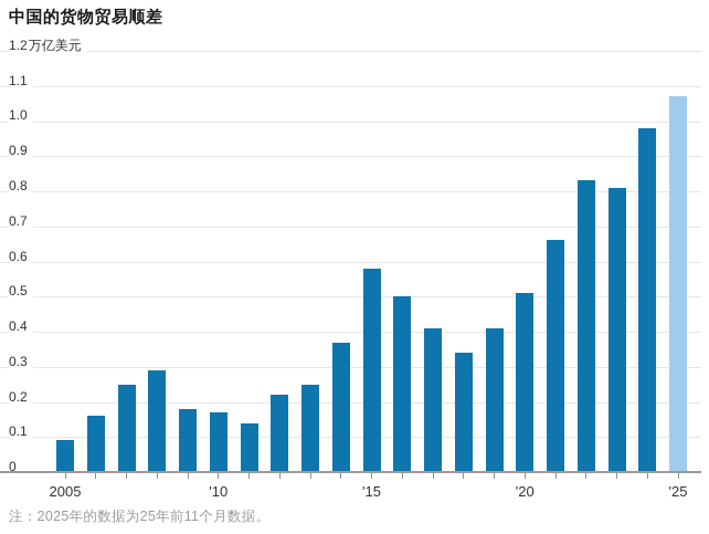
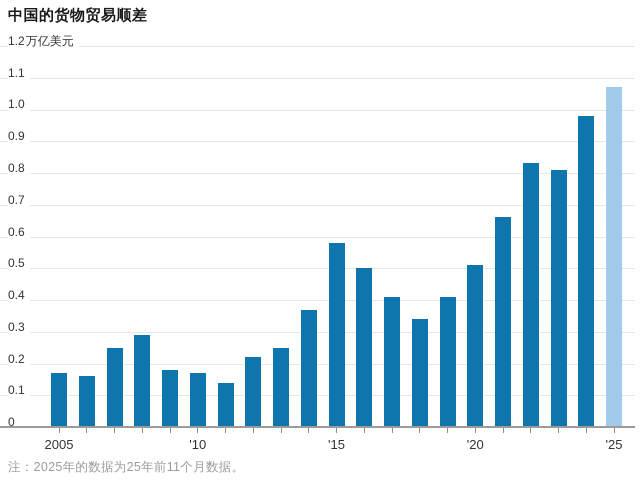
2005: 0.09 -> 0.17
